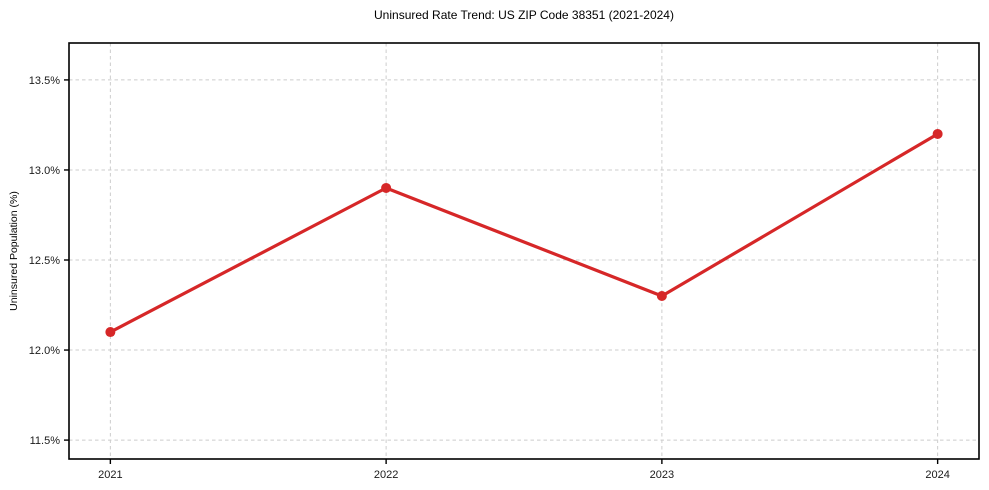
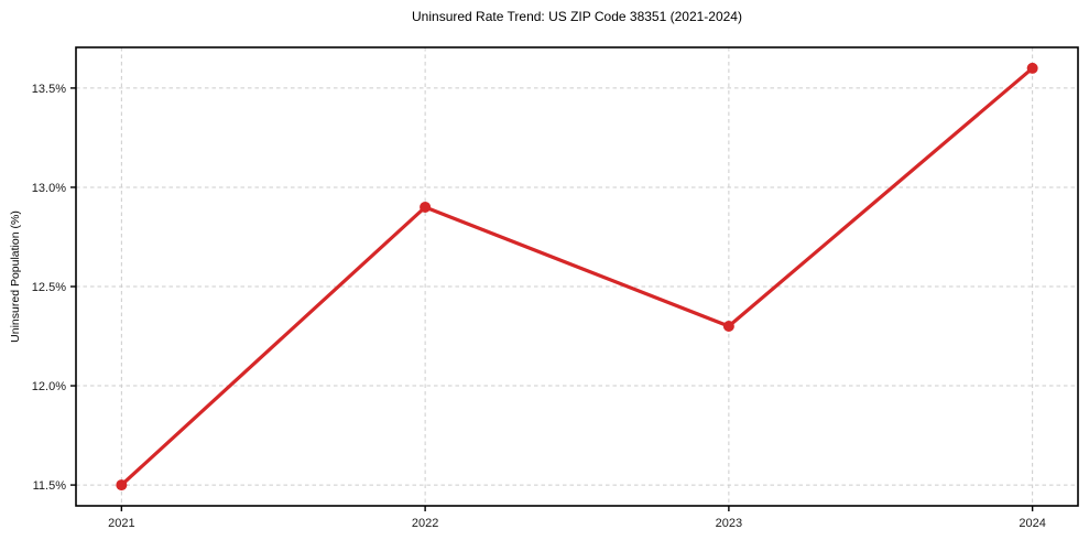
2021: 12.1% -> 11.5%
2024: 13.2% -> 13.6%
